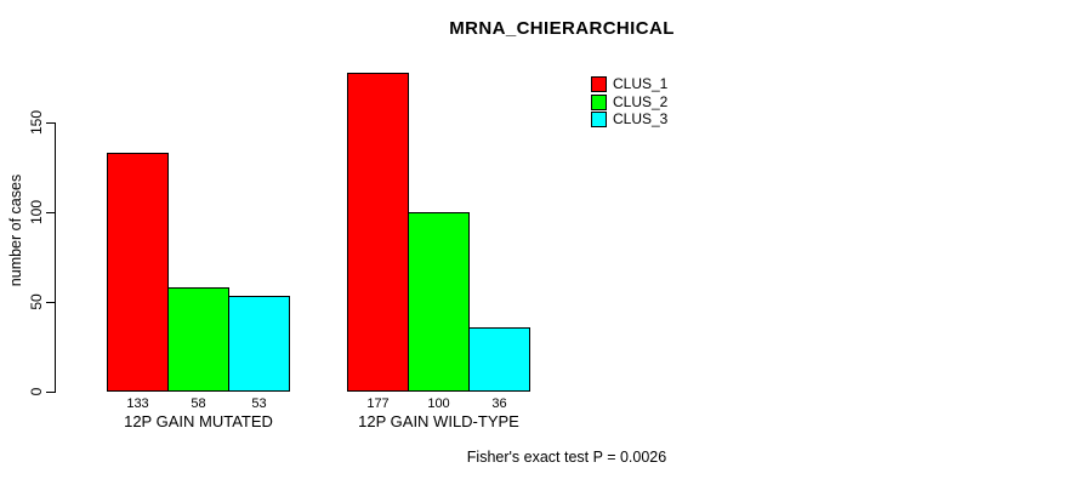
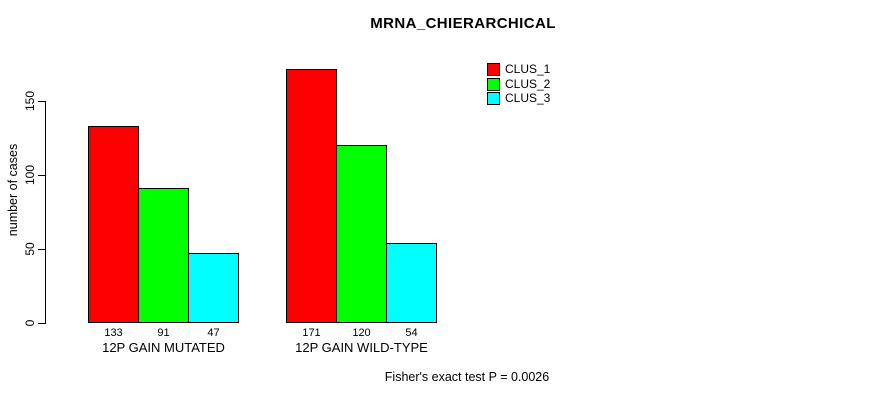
CLUS_2/12P GAIN MUTATED: 58 -> 91
CLUS_3/12P GAIN MUTATED: 53 -> 47
CLUS_1/12P GAIN WILD-TYPE: 177 -> 171
CLUS_2/12P GAIN WILD-TYPE: 100 -> 120
CLUS_3/12P GAIN WILD-TYPE: 36 -> 54
